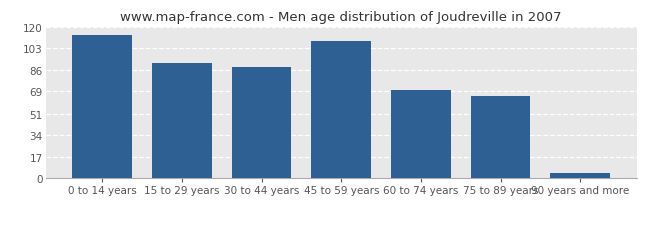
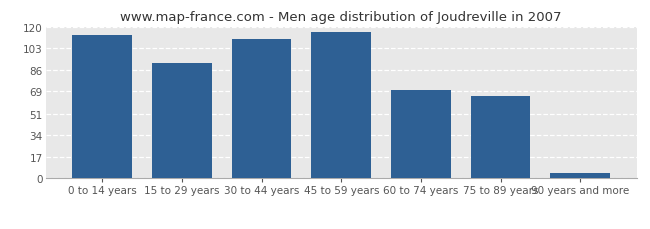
30 to 44 years: 88 -> 110
45 to 59 years: 109 -> 116
